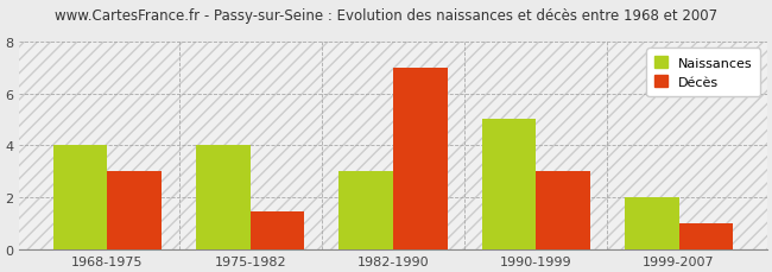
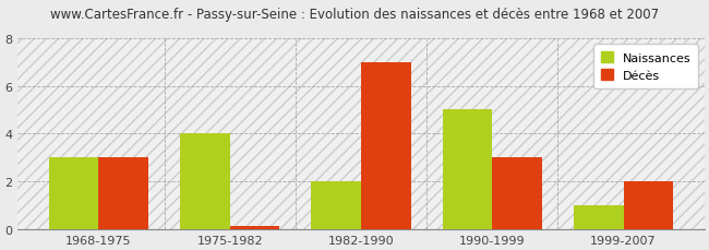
Naissances/1968-1975: 4 -> 3
Décès/1975-1982: 1.45 -> 0.15
Naissances/1982-1990: 3 -> 2
Naissances/1999-2007: 2 -> 1
Décès/1999-2007: 1.00 -> 2.00
